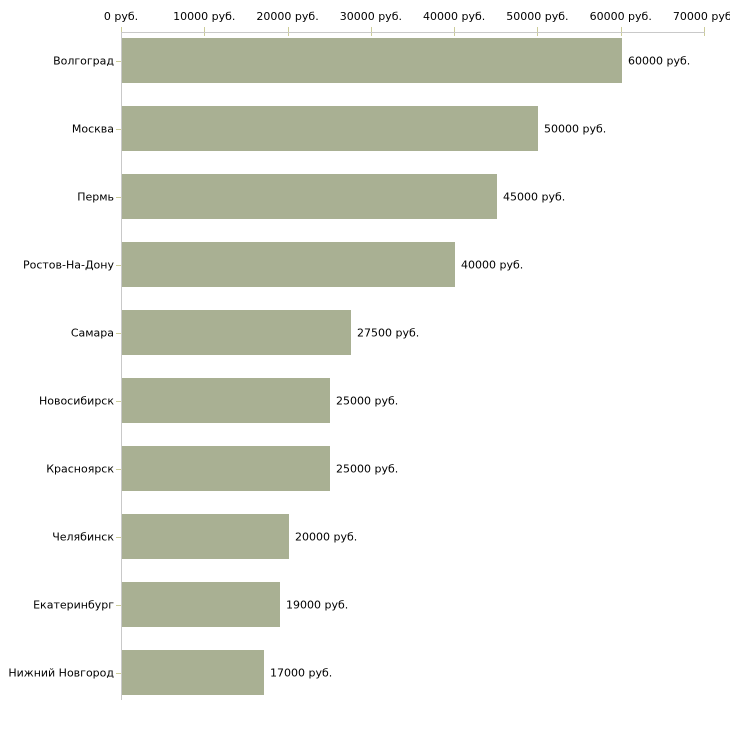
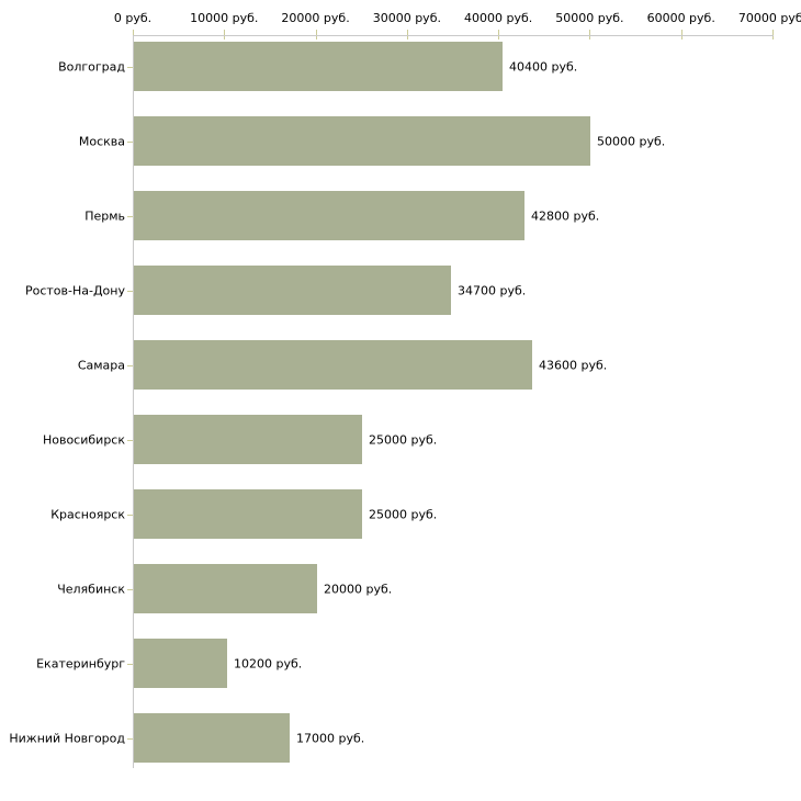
Волгоград: 60000 -> 40400
Пермь: 45000 -> 42800
Ростов-На-Дону: 40000 -> 34700
Самара: 27500 -> 43600
Екатеринбург: 19000 -> 10200
